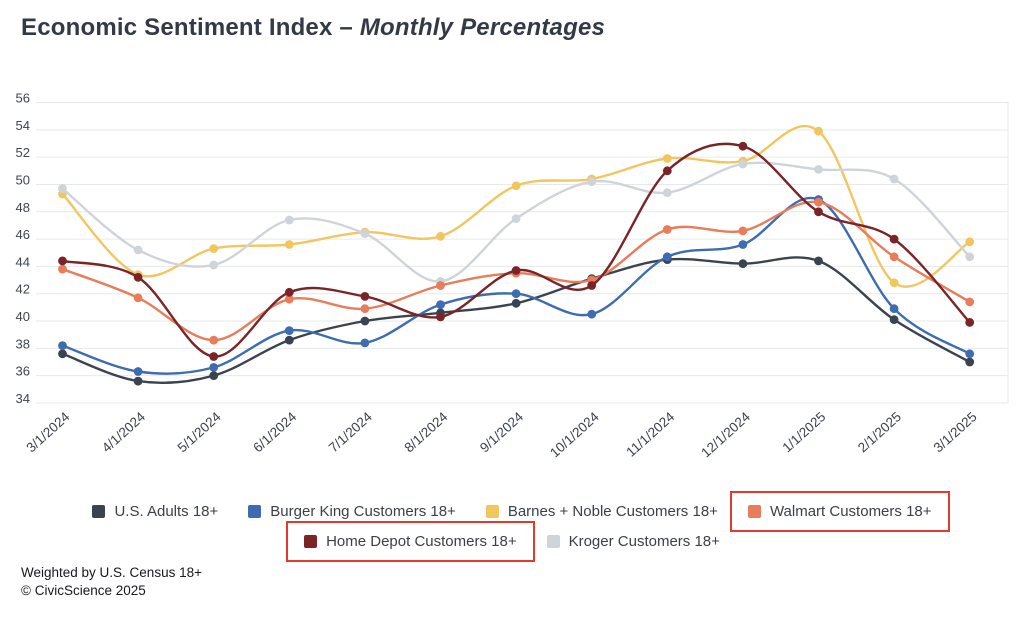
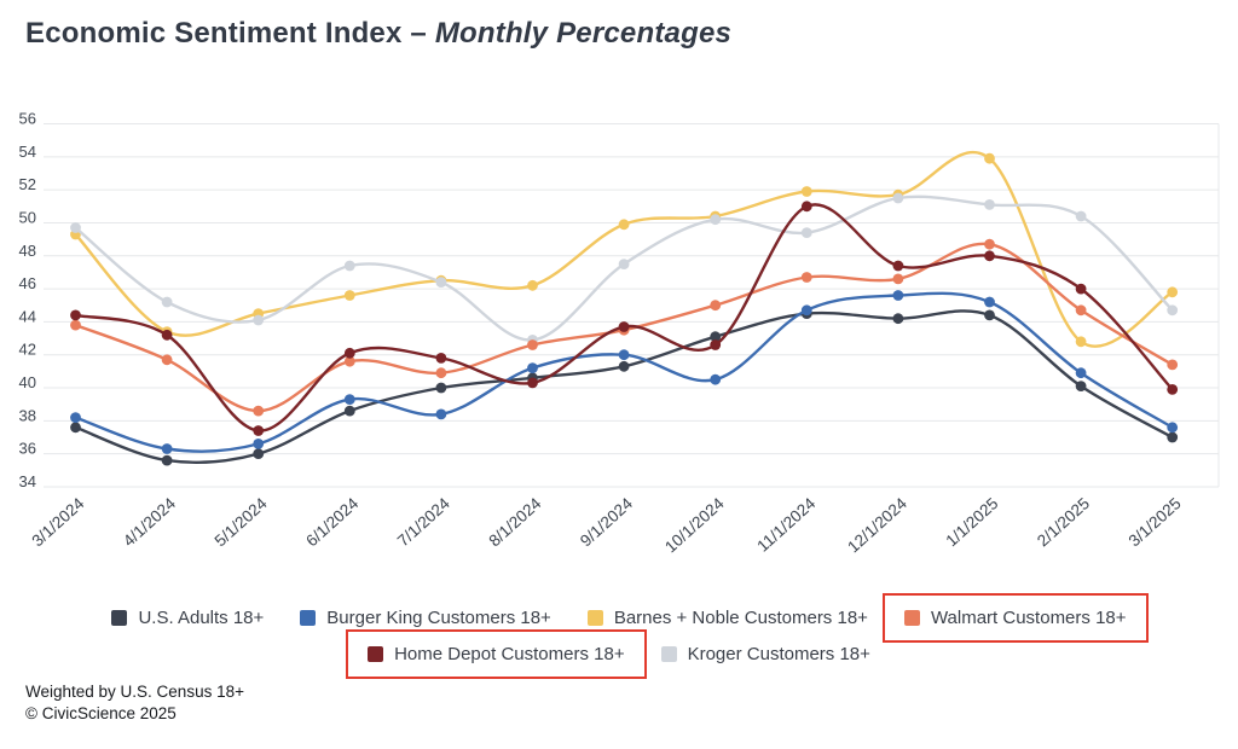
Barnes + Noble Customers 18+/5/1/2024: 45.3 -> 44.5
Walmart Customers 18+/10/1/2024: 43.0 -> 45.0
Home Depot Customers 18+/12/1/2024: 52.8 -> 47.4
Burger King Customers 18+/1/1/2025: 48.9 -> 45.2
